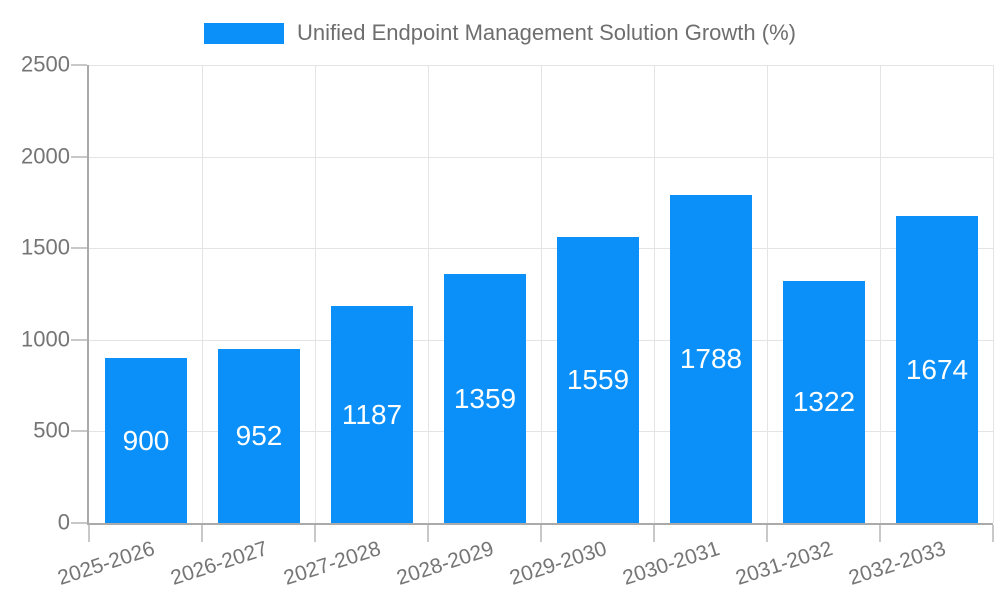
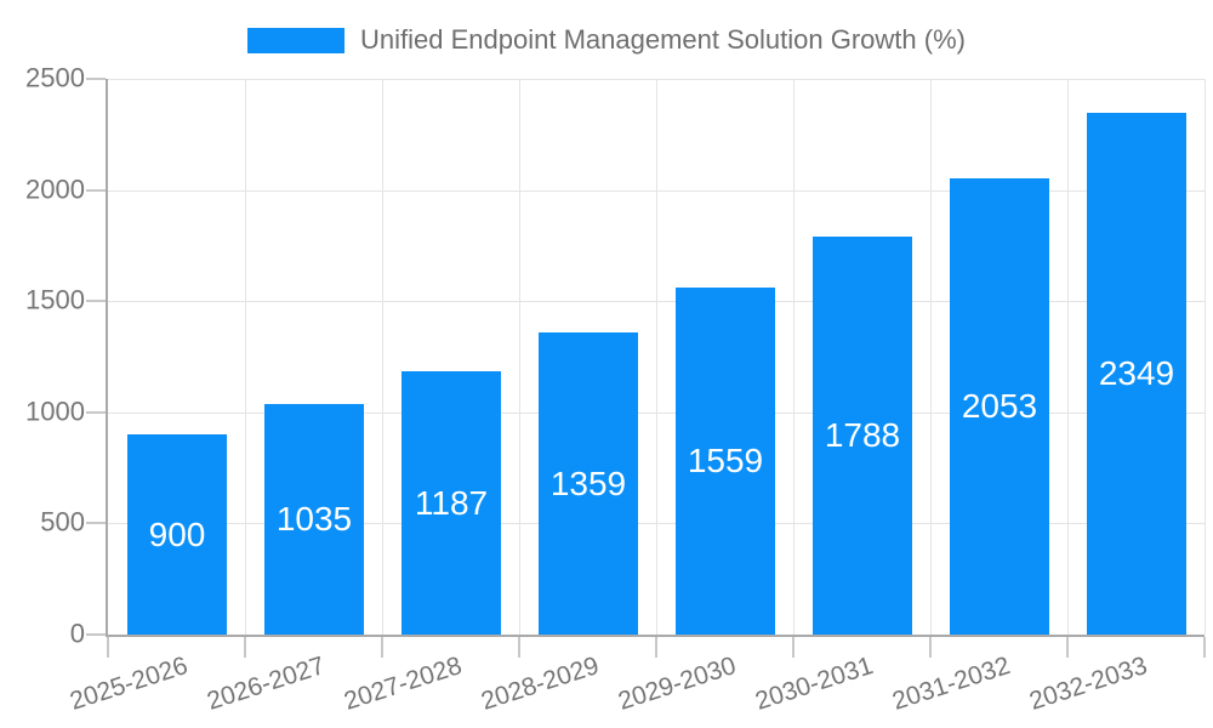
2026-2027: 952 -> 1035
2031-2032: 1322 -> 2053
2032-2033: 1674 -> 2349
